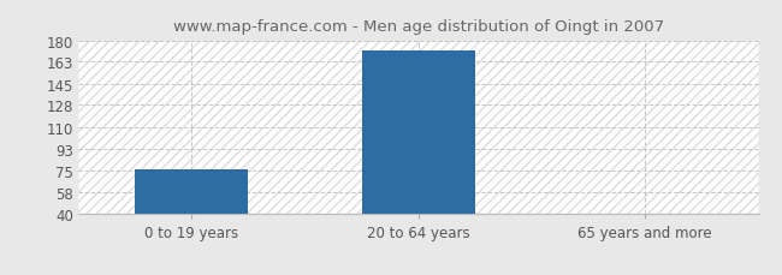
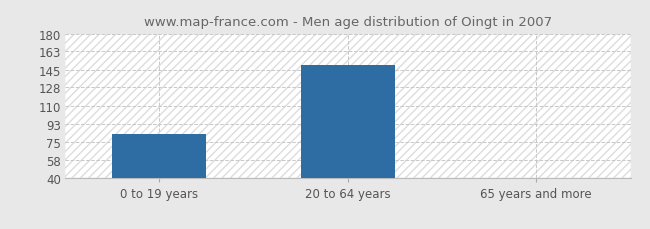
0 to 19 years: 76 -> 83
20 to 64 years: 172 -> 150
